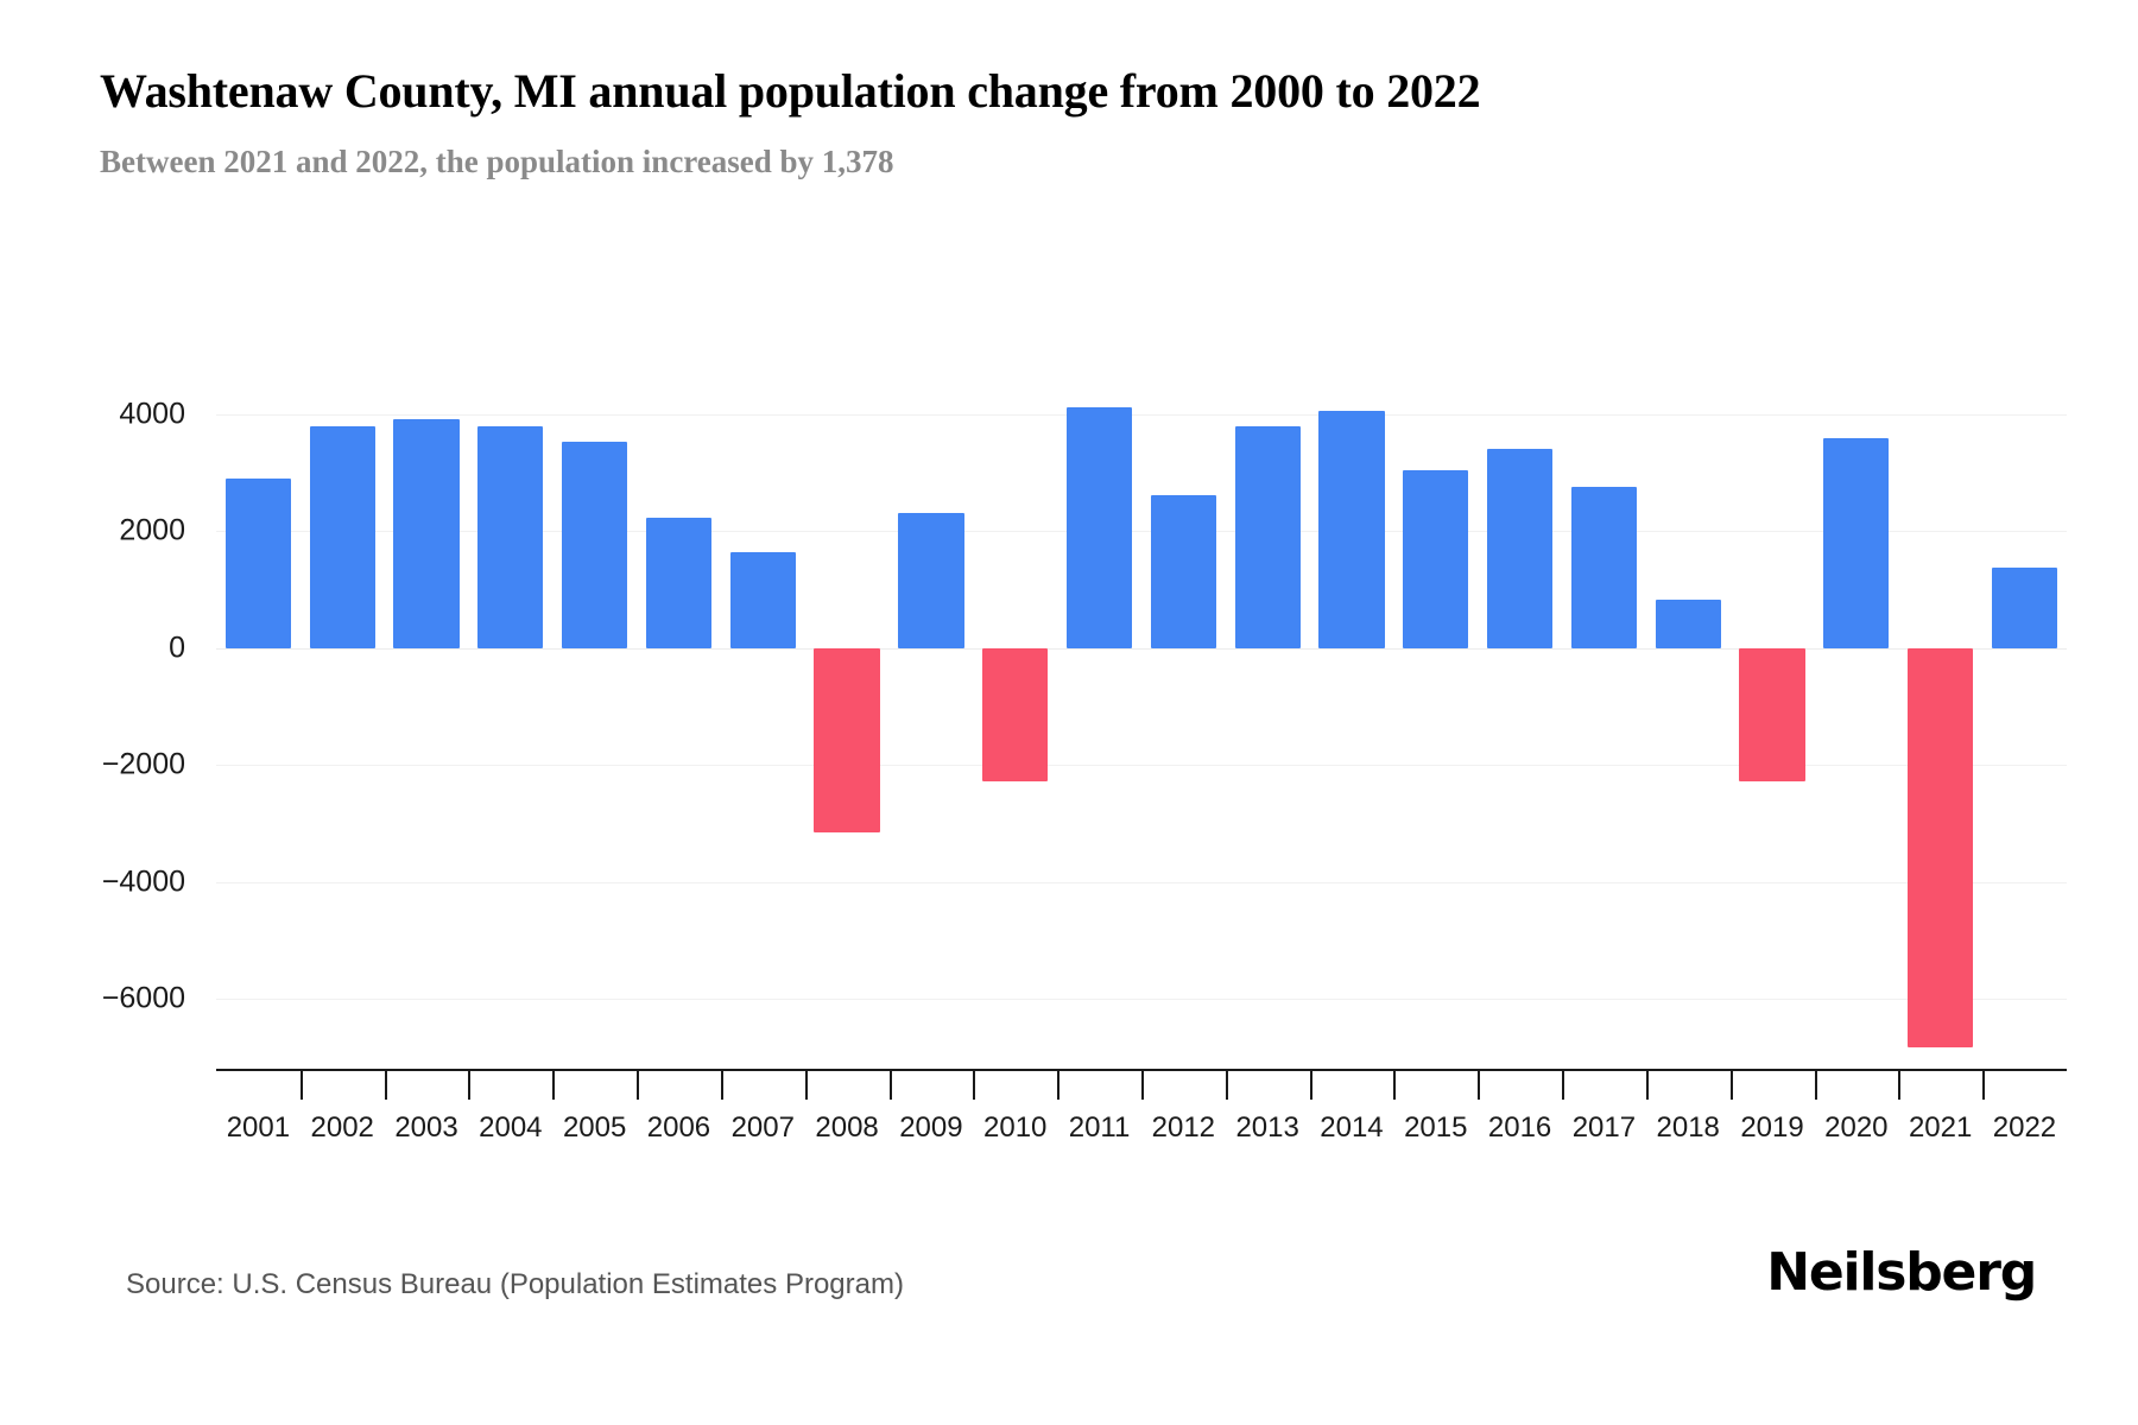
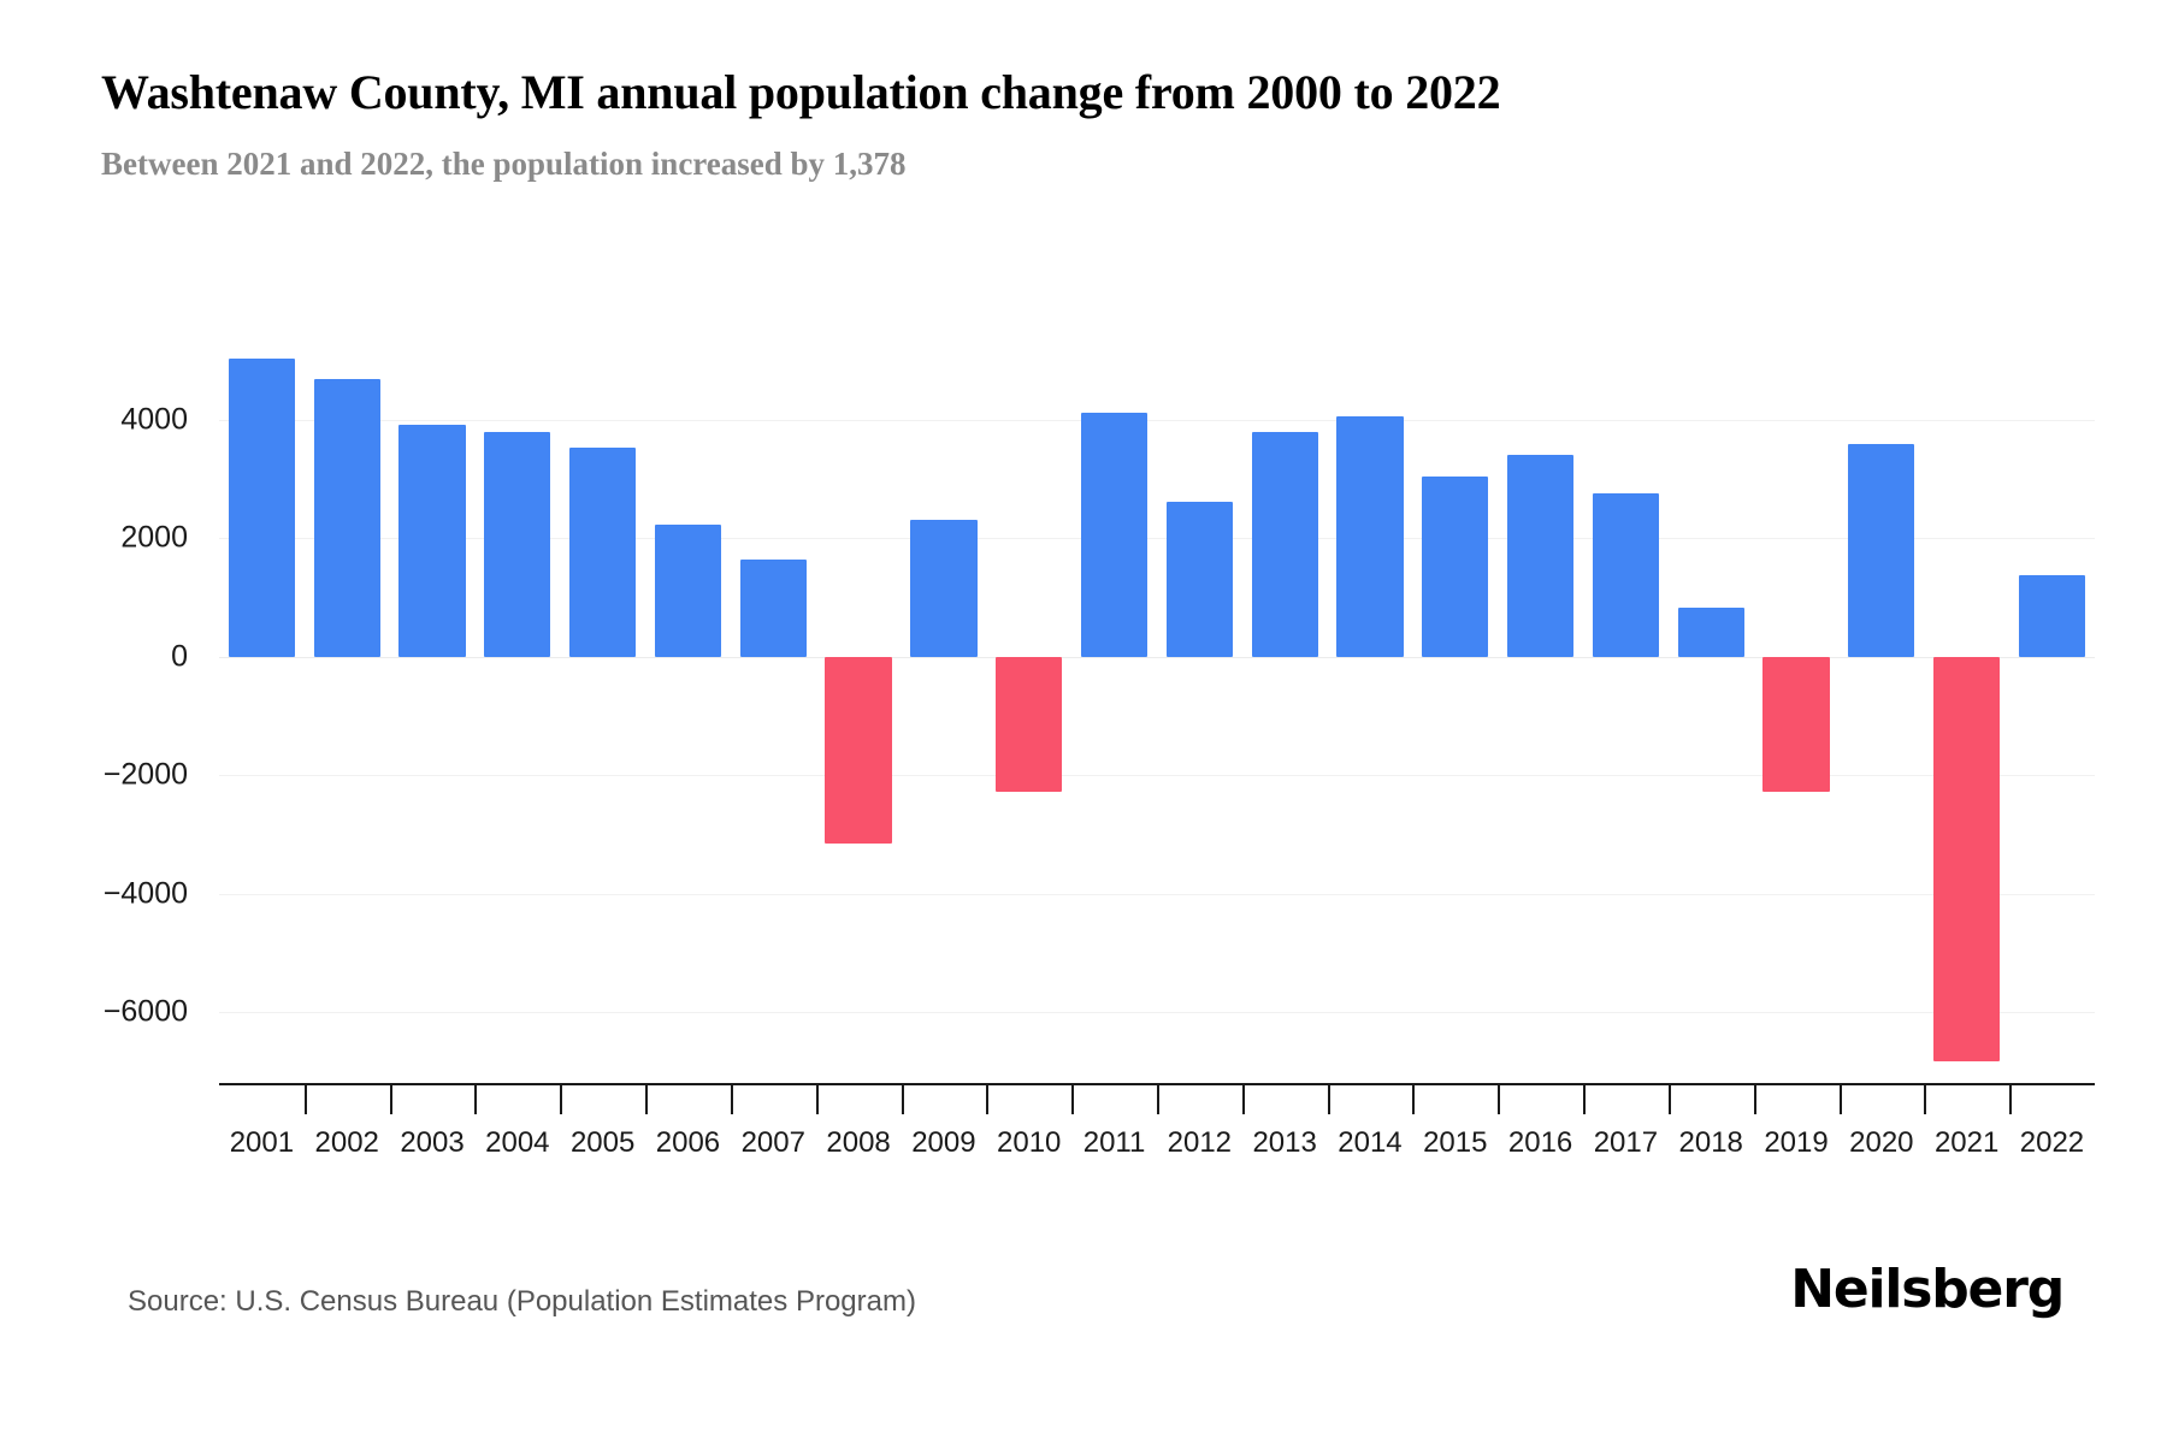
2001: 2900 -> 5000
2002: 3800 -> 4700
